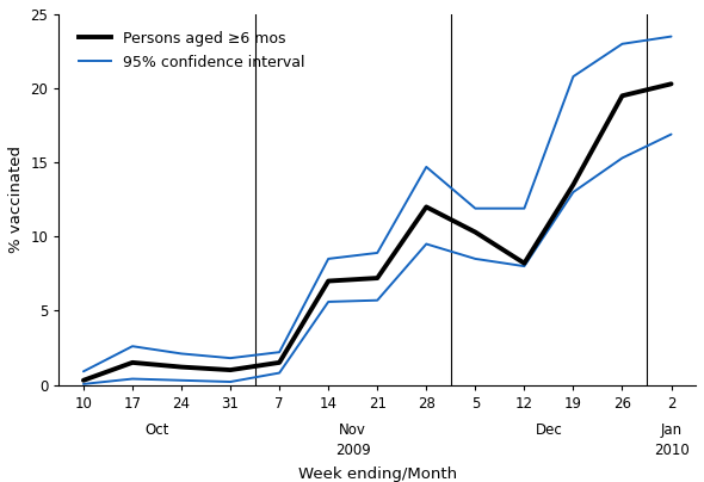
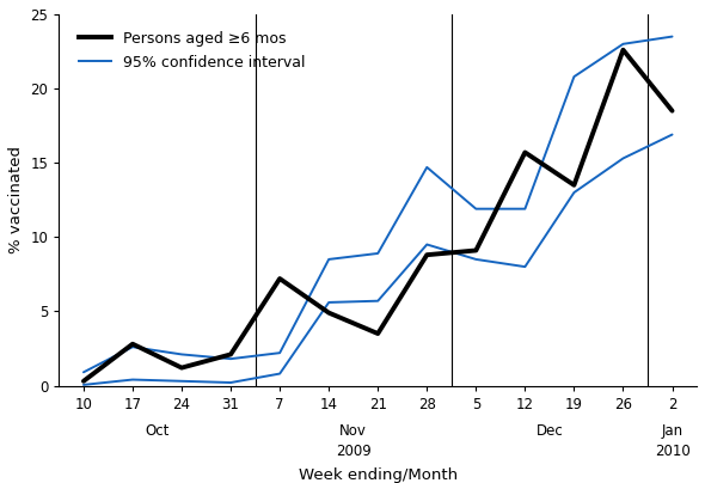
Persons aged ≥6 mos/17: 1.5 -> 2.8
Persons aged ≥6 mos/31: 1.0 -> 2.1
Persons aged ≥6 mos/7: 1.5 -> 7.2
Persons aged ≥6 mos/14: 7.0 -> 4.9
Persons aged ≥6 mos/21: 7.2 -> 3.5
Persons aged ≥6 mos/28: 12.0 -> 8.8
Persons aged ≥6 mos/5: 10.3 -> 9.1
Persons aged ≥6 mos/12: 8.2 -> 15.7
Persons aged ≥6 mos/26: 19.5 -> 22.6
Persons aged ≥6 mos/2: 20.3 -> 18.5
